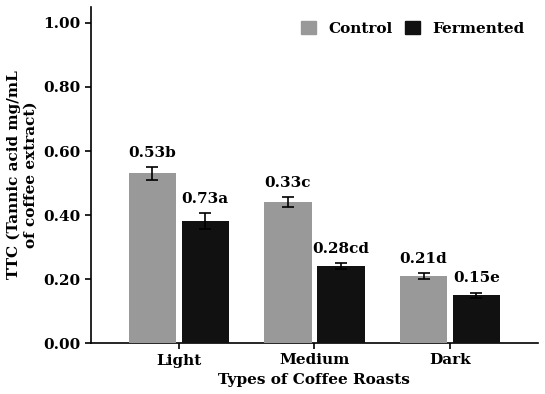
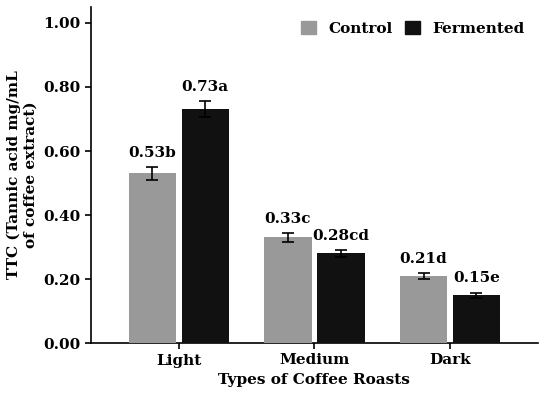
Fermented/Light: 0.38 -> 0.73
Control/Medium: 0.44 -> 0.33
Fermented/Medium: 0.24 -> 0.28
